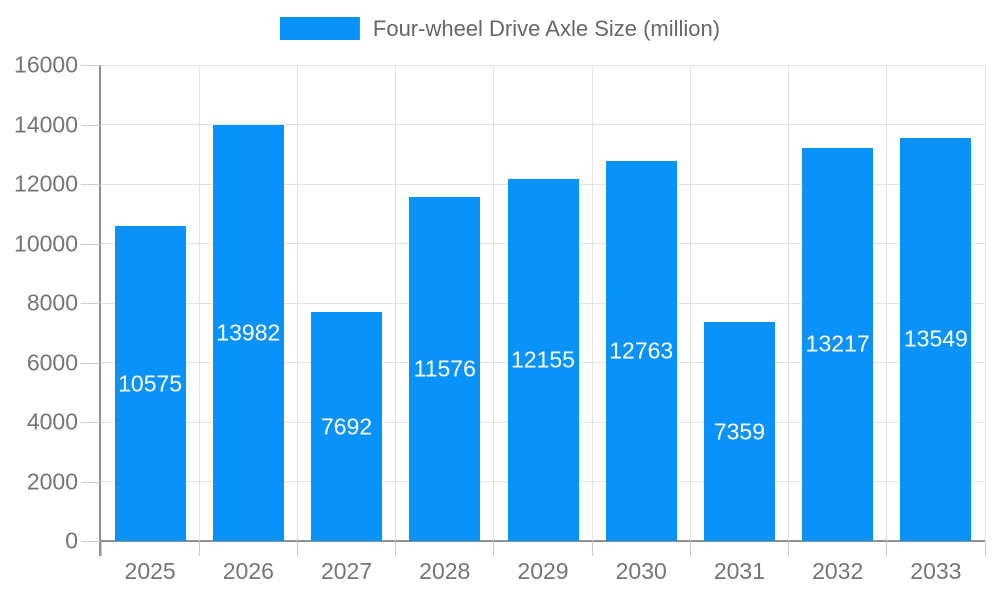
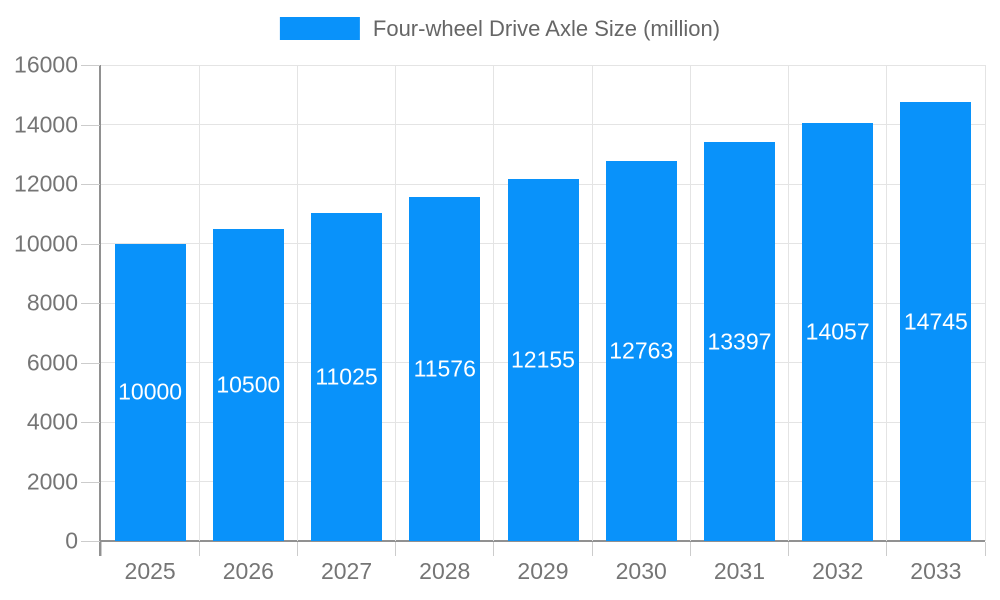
2025: 10575 -> 10000
2026: 13982 -> 10500
2027: 7692 -> 11025
2031: 7359 -> 13397
2032: 13217 -> 14057
2033: 13549 -> 14745
